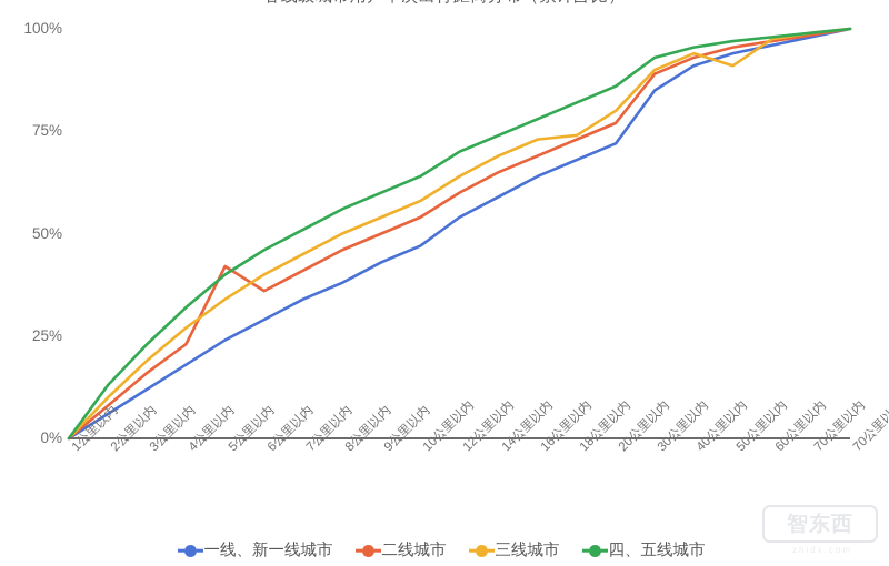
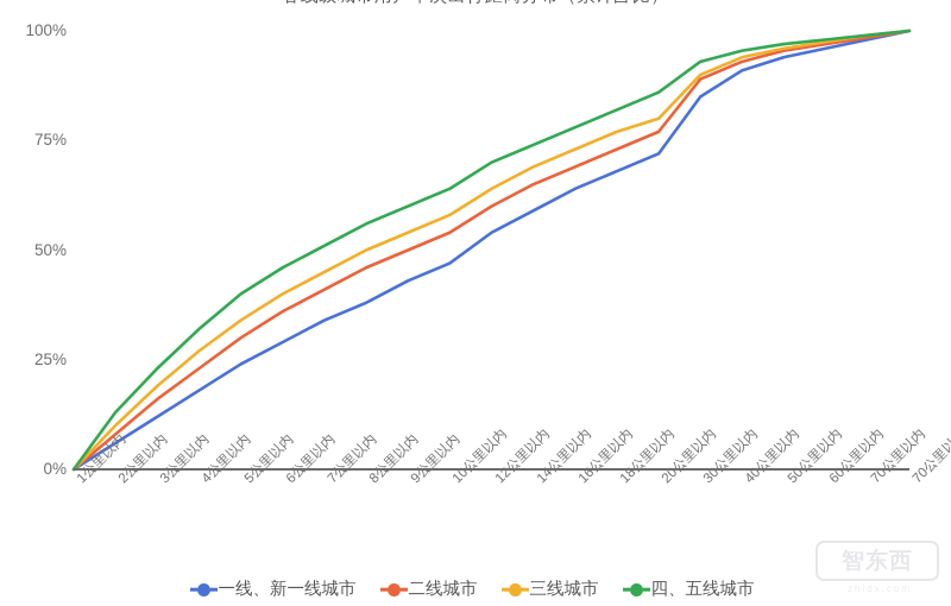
二线城市/5公里以内: 42% -> 30%
三线城市/18公里以内: 74% -> 77%
三线城市/50公里以内: 91% -> 96%
